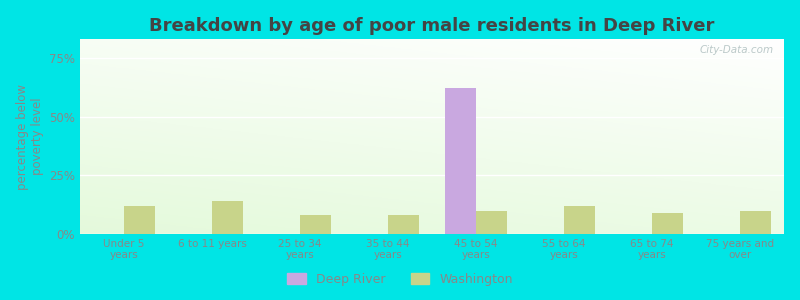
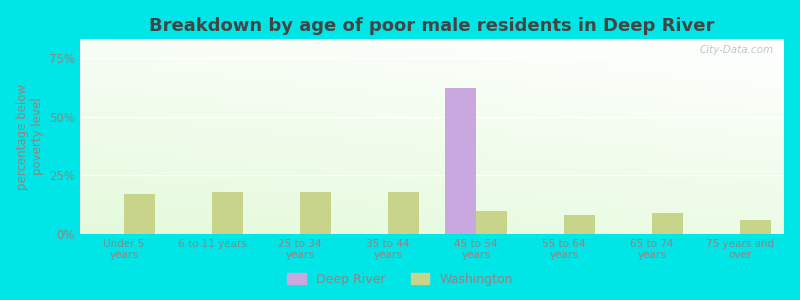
Washington/Under 5 years: 12% -> 17%
Washington/6 to 11 years: 14% -> 18%
Washington/25 to 34 years: 8% -> 18%
Washington/35 to 44 years: 8% -> 18%
Washington/55 to 64 years: 12% -> 8%
Washington/75 years and over: 10% -> 6%
